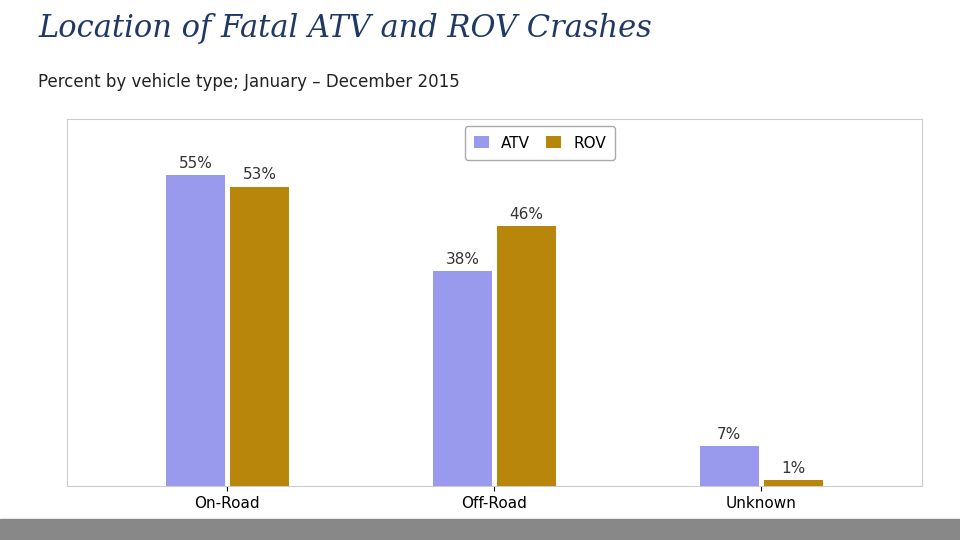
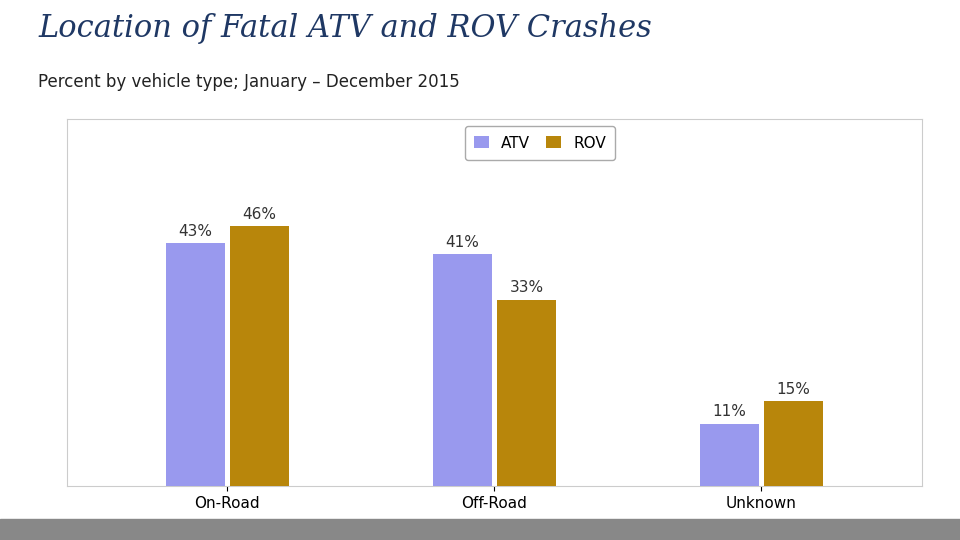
ATV/On-Road: 55% -> 43%
ROV/On-Road: 53% -> 46%
ATV/Off-Road: 38% -> 41%
ROV/Off-Road: 46% -> 33%
ATV/Unknown: 7% -> 11%
ROV/Unknown: 1% -> 15%
